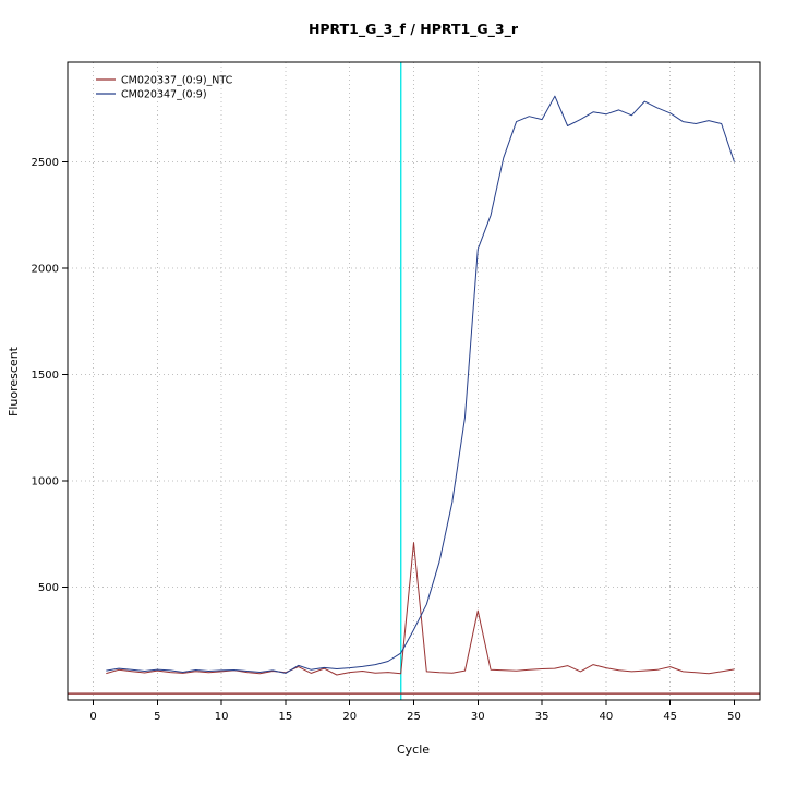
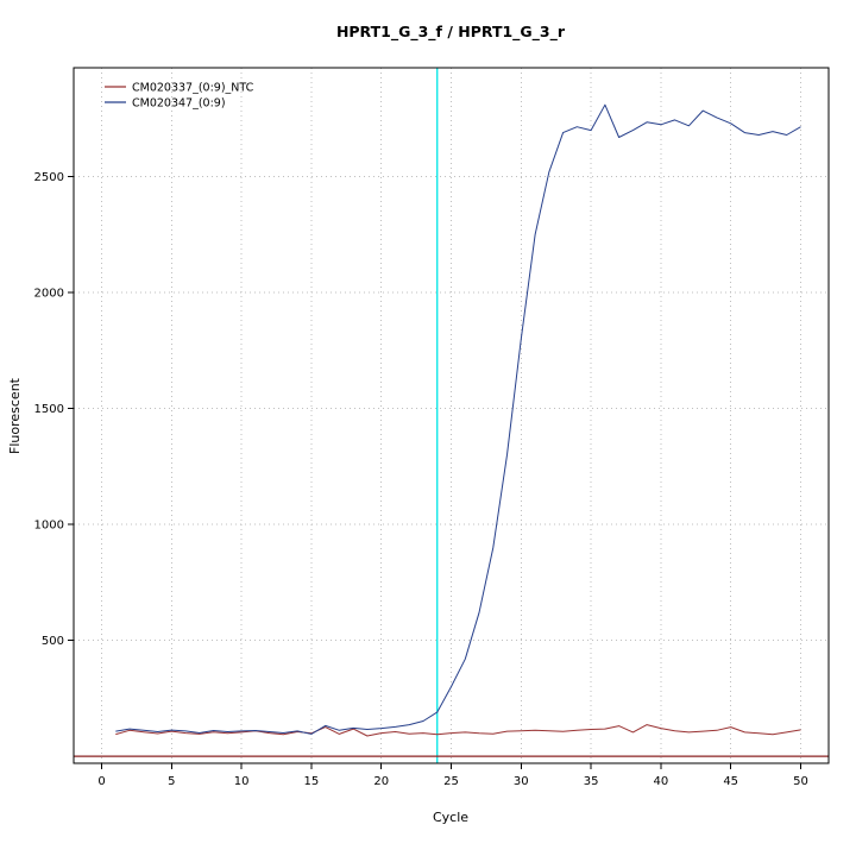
CM020337_(0:9)_NTC/25: 710 -> 100
CM020337_(0:9)_NTC/30: 390 -> 110
CM020347_(0:9)/30: 2090 -> 1800
CM020347_(0:9)/50: 2500 -> 2720
